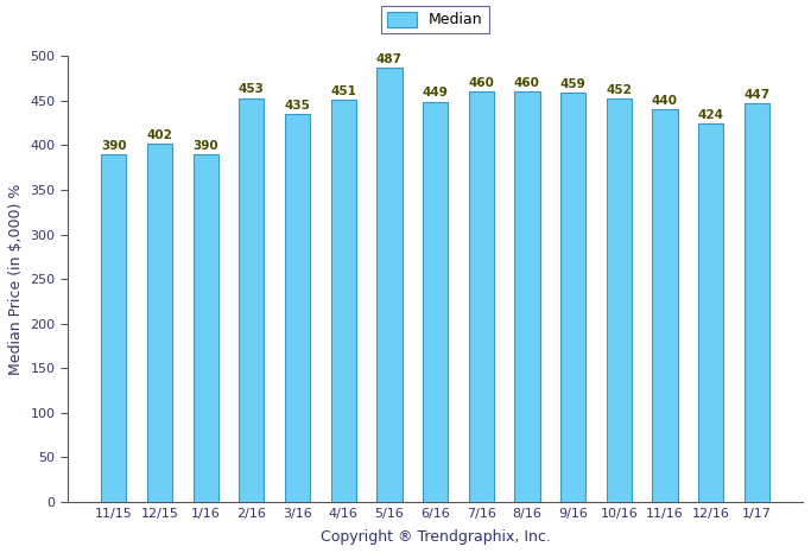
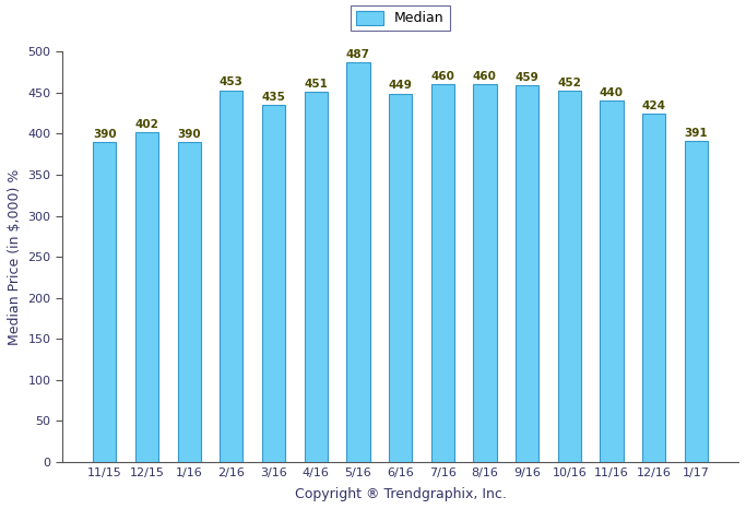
1/17: 447 -> 391
